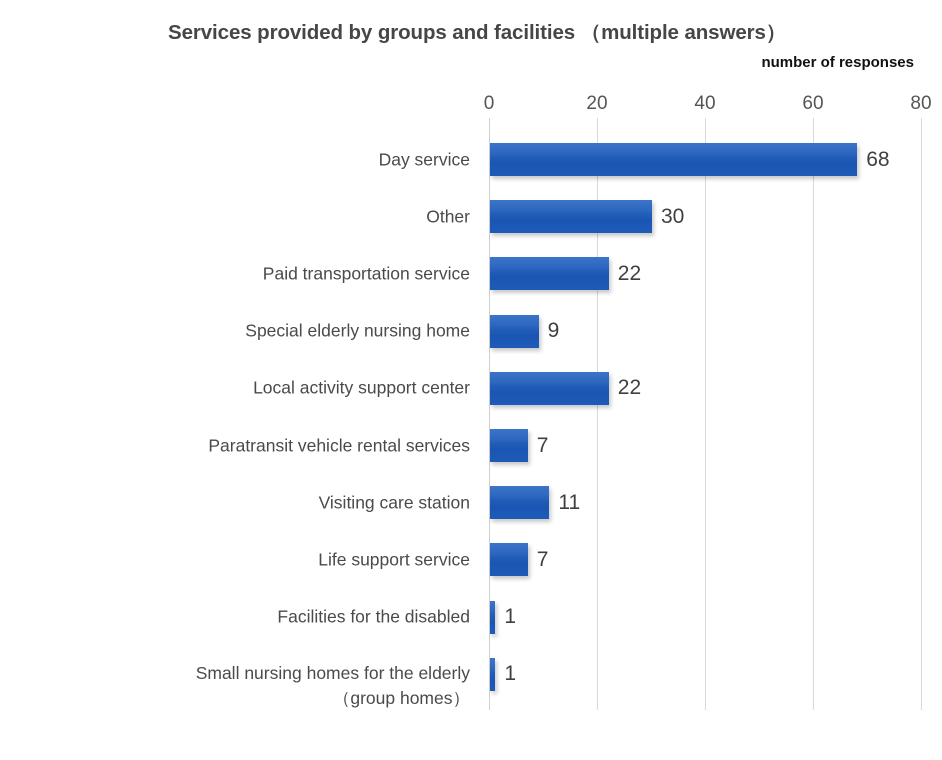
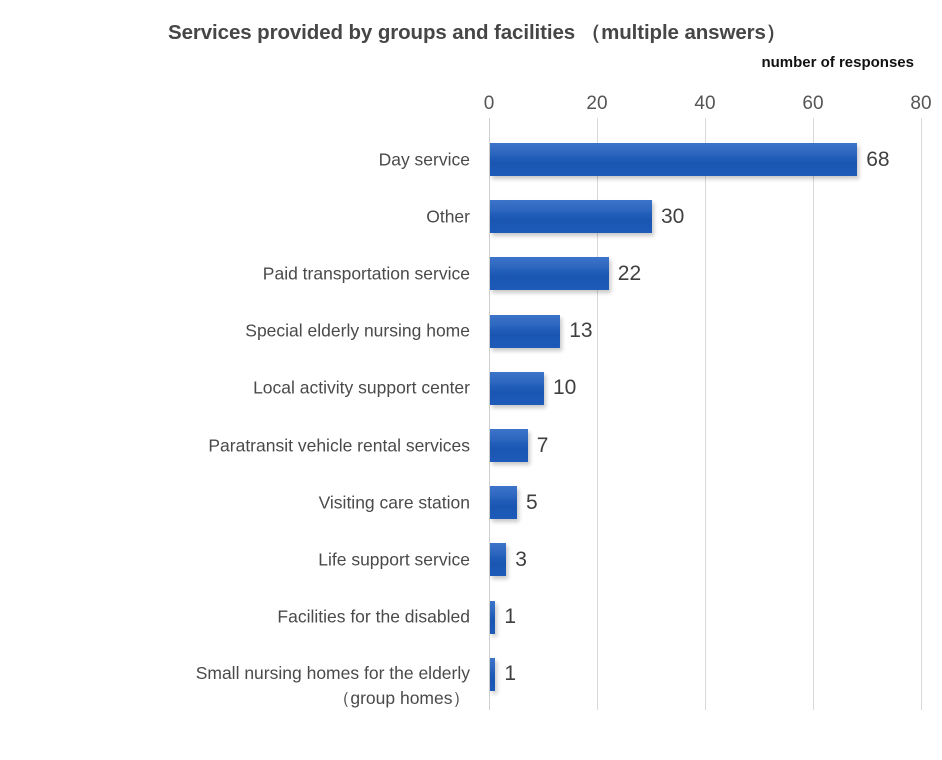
Special elderly nursing home: 9 -> 13
Local activity support center: 22 -> 10
Visiting care station: 11 -> 5
Life support service: 7 -> 3
